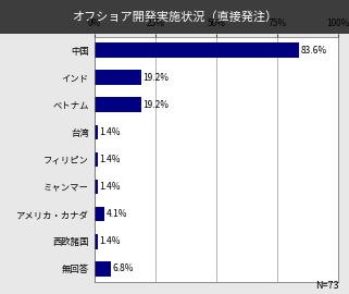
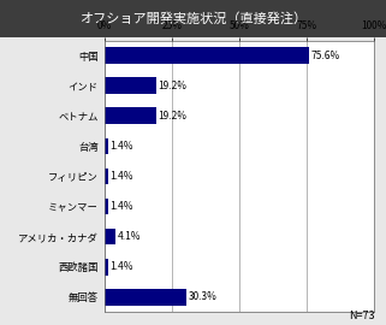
中国: 83.6% -> 75.6%
無回答: 6.8% -> 30.3%
